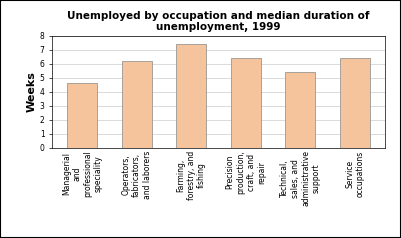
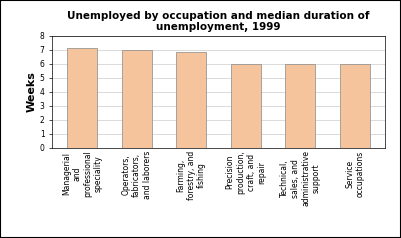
Managerial and professional speciality: 4.6 -> 7.1
Operators, fabricators, and laborers: 6.2 -> 7.0
Farming, forestry, and fishing: 7.4 -> 6.8
Precision production, craft, and repair: 6.4 -> 6.0
Technical, sales, and administrative support: 5.4 -> 6.0
Service occupations: 6.4 -> 6.0
